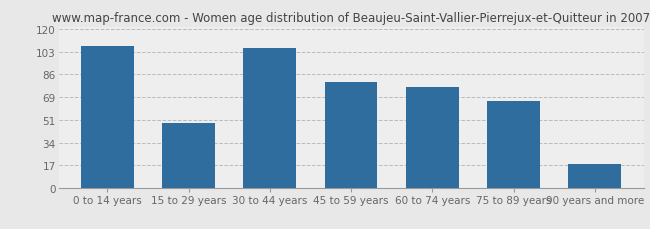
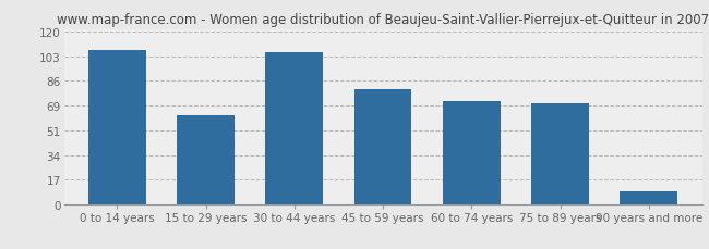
15 to 29 years: 49 -> 62
60 to 74 years: 76 -> 72
75 to 89 years: 66 -> 70
90 years and more: 18 -> 9
